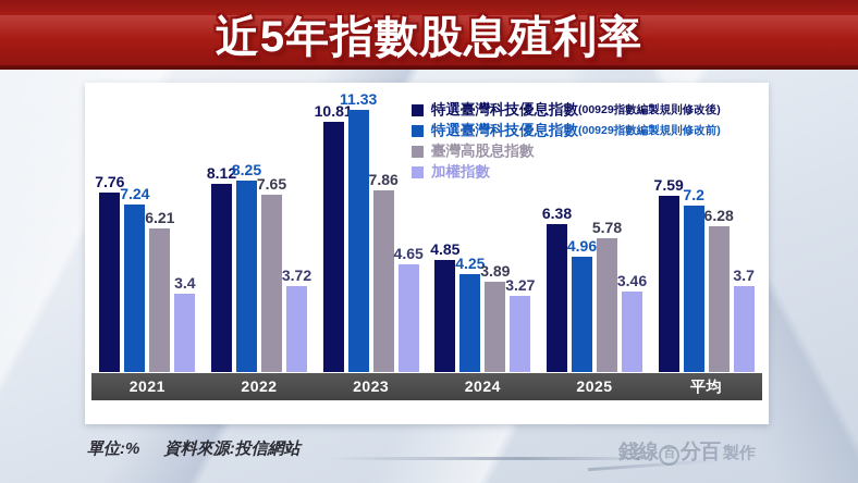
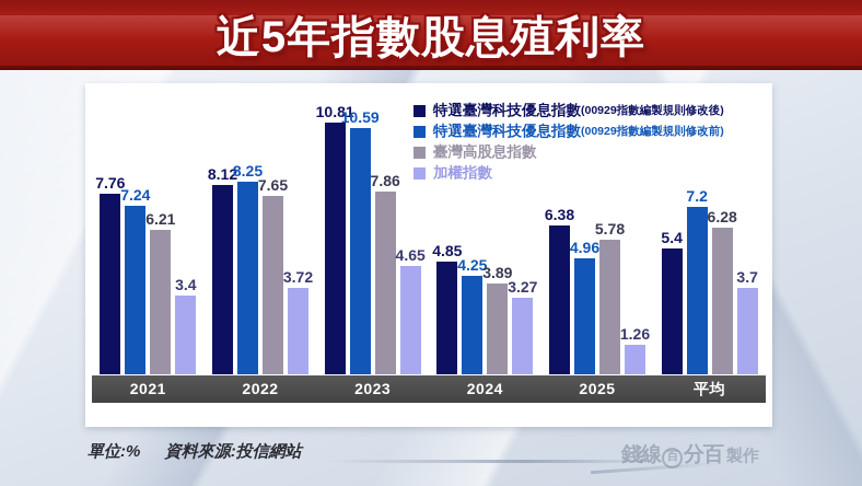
特選臺灣科技優息指數(00929指數編製規則修改前)/2023: 11.33 -> 10.59
加權指數/2025: 3.46 -> 1.26
特選臺灣科技優息指數(00929指數編製規則修改後)/平均: 7.59 -> 5.4
